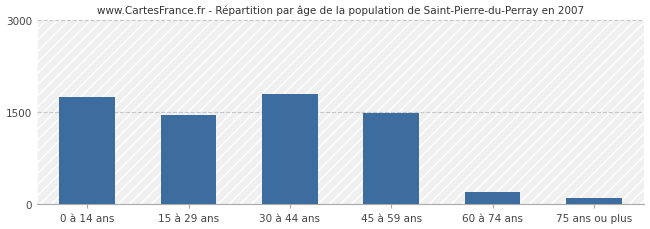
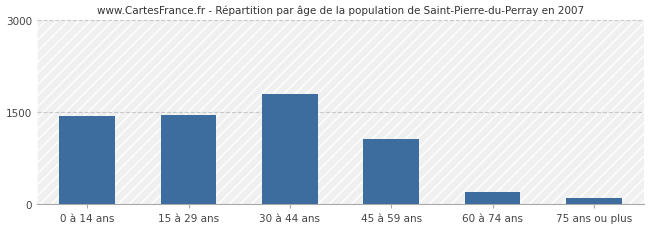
0 à 14 ans: 1760 -> 1440
45 à 59 ans: 1490 -> 1060
